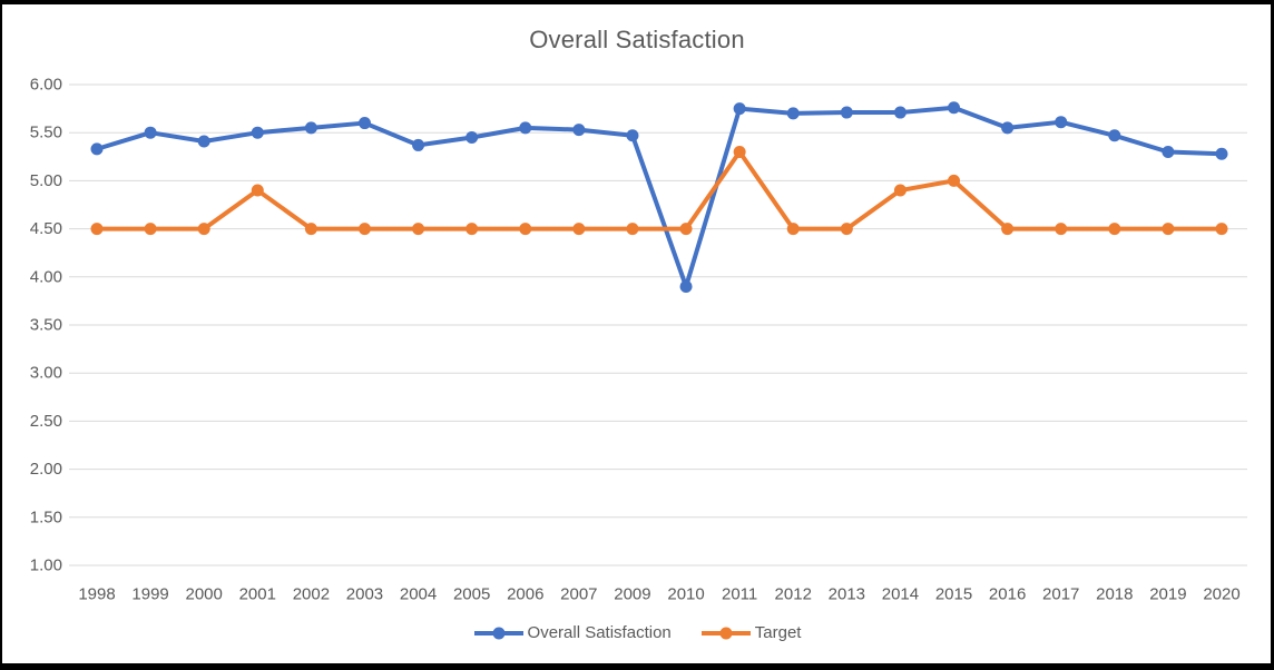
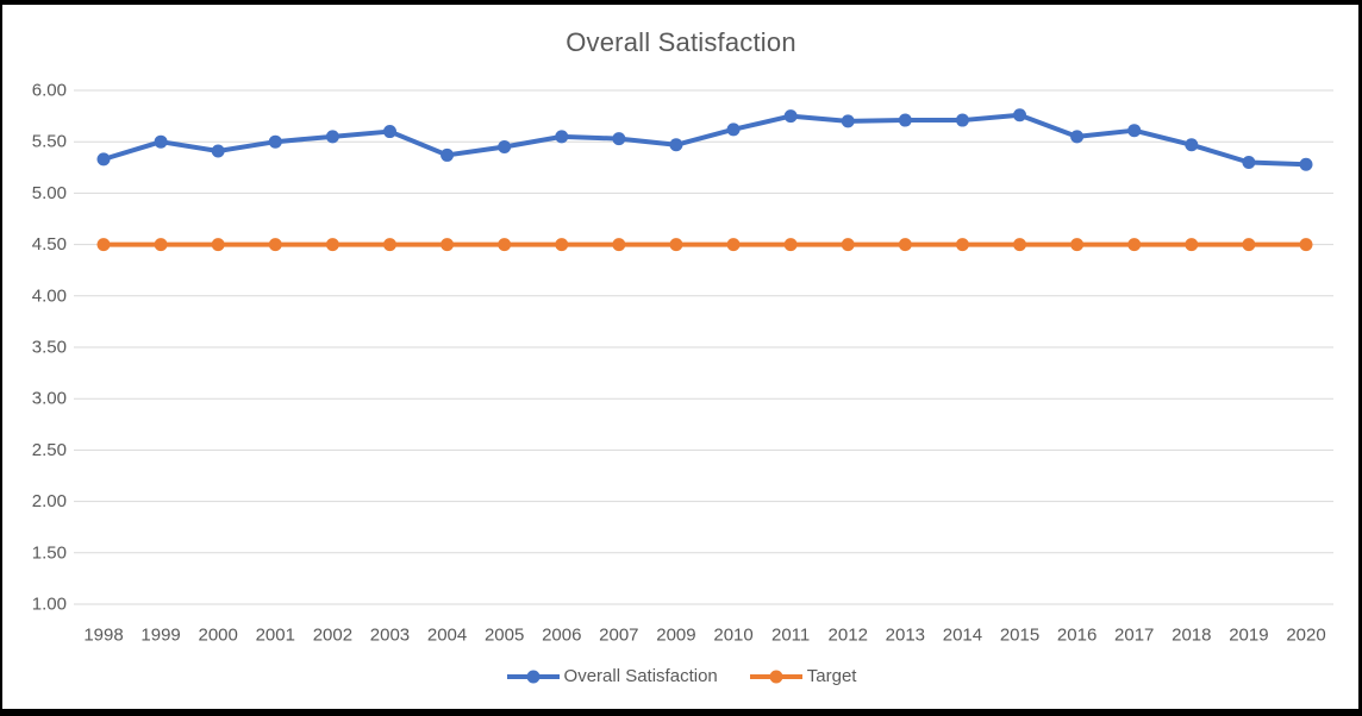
Target/2001: 4.9 -> 4.5
Overall Satisfaction/2010: 3.9 -> 5.6
Target/2011: 5.3 -> 4.5
Target/2014: 4.9 -> 4.5
Target/2015: 5.0 -> 4.5
